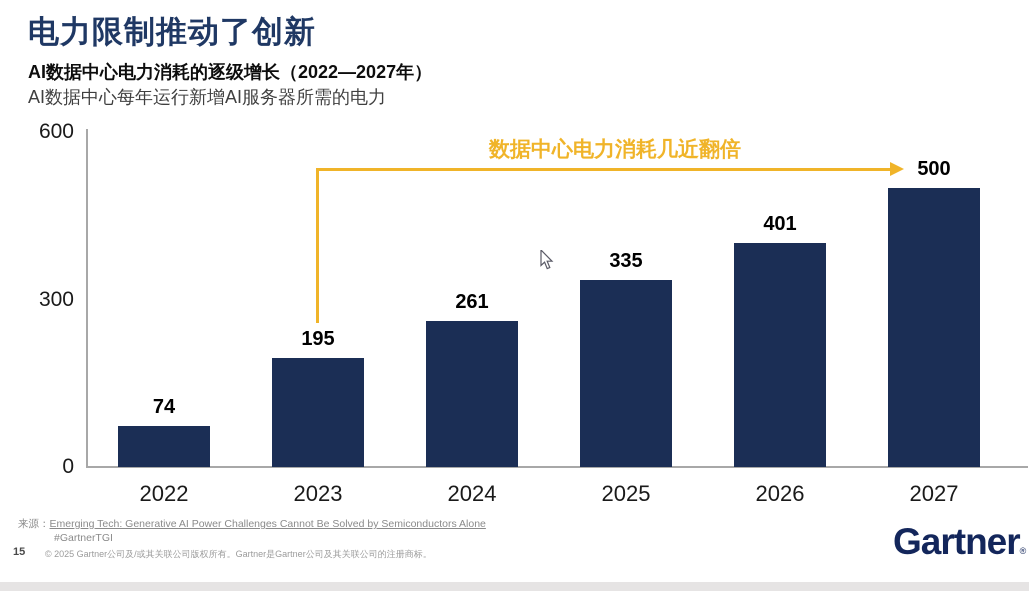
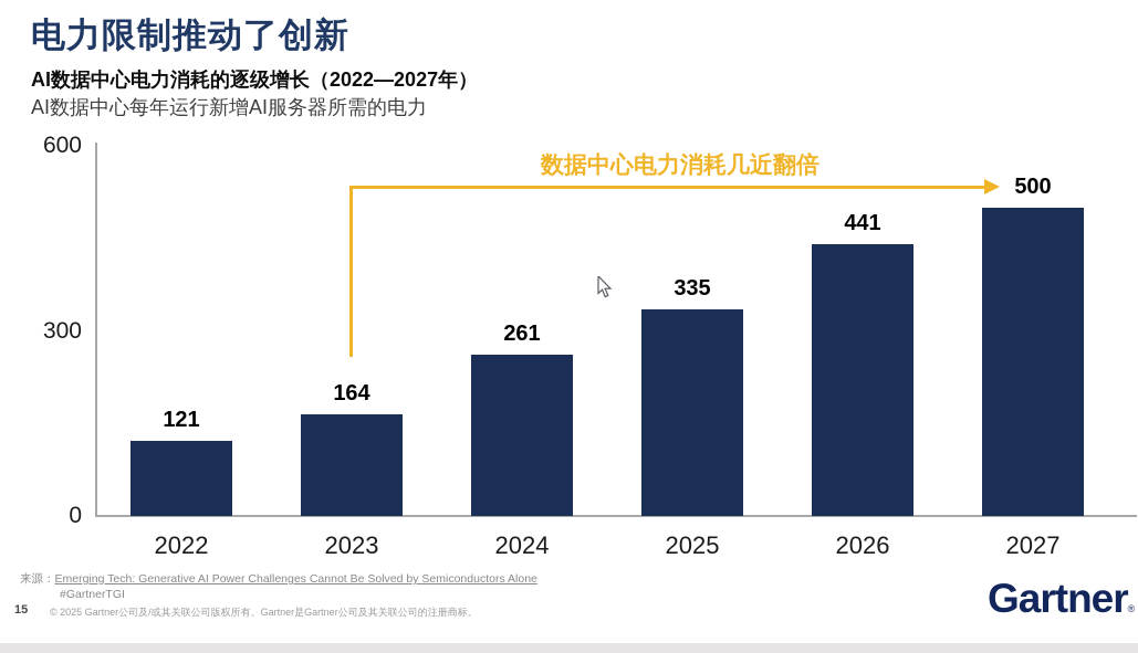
2022: 74 -> 121
2023: 195 -> 164
2026: 401 -> 441
